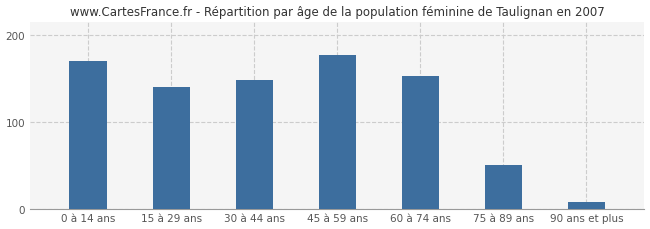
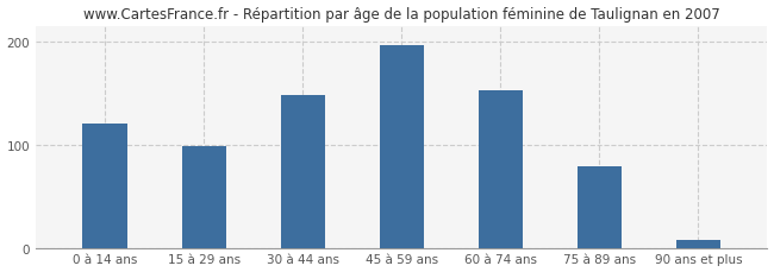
0 à 14 ans: 170 -> 120
15 à 29 ans: 140 -> 98
45 à 59 ans: 176 -> 196
75 à 89 ans: 50 -> 79
